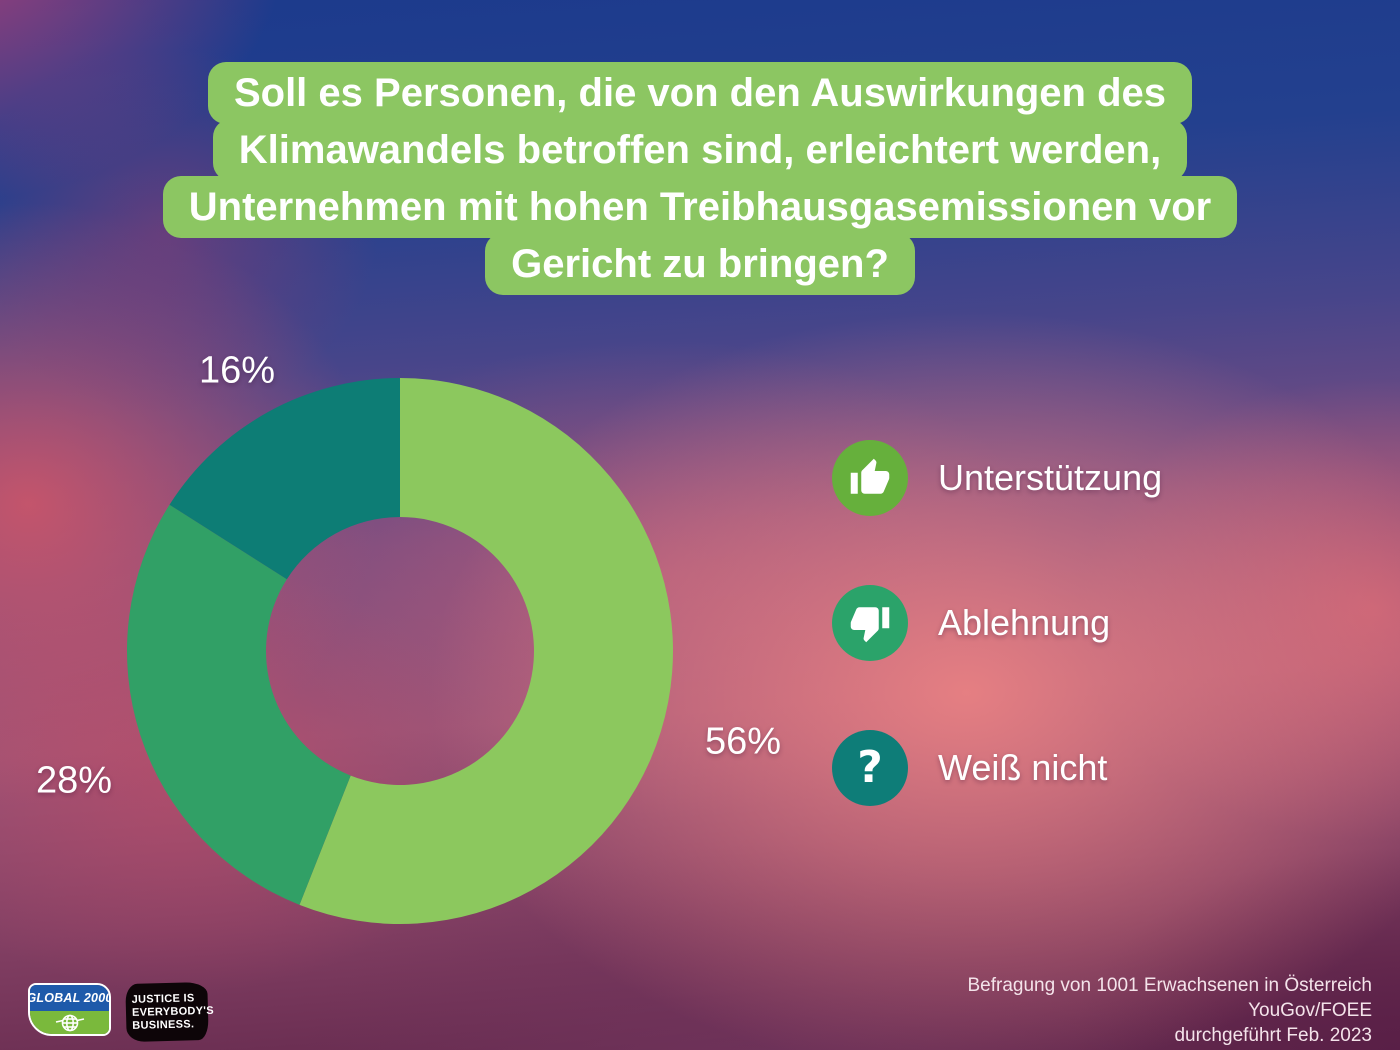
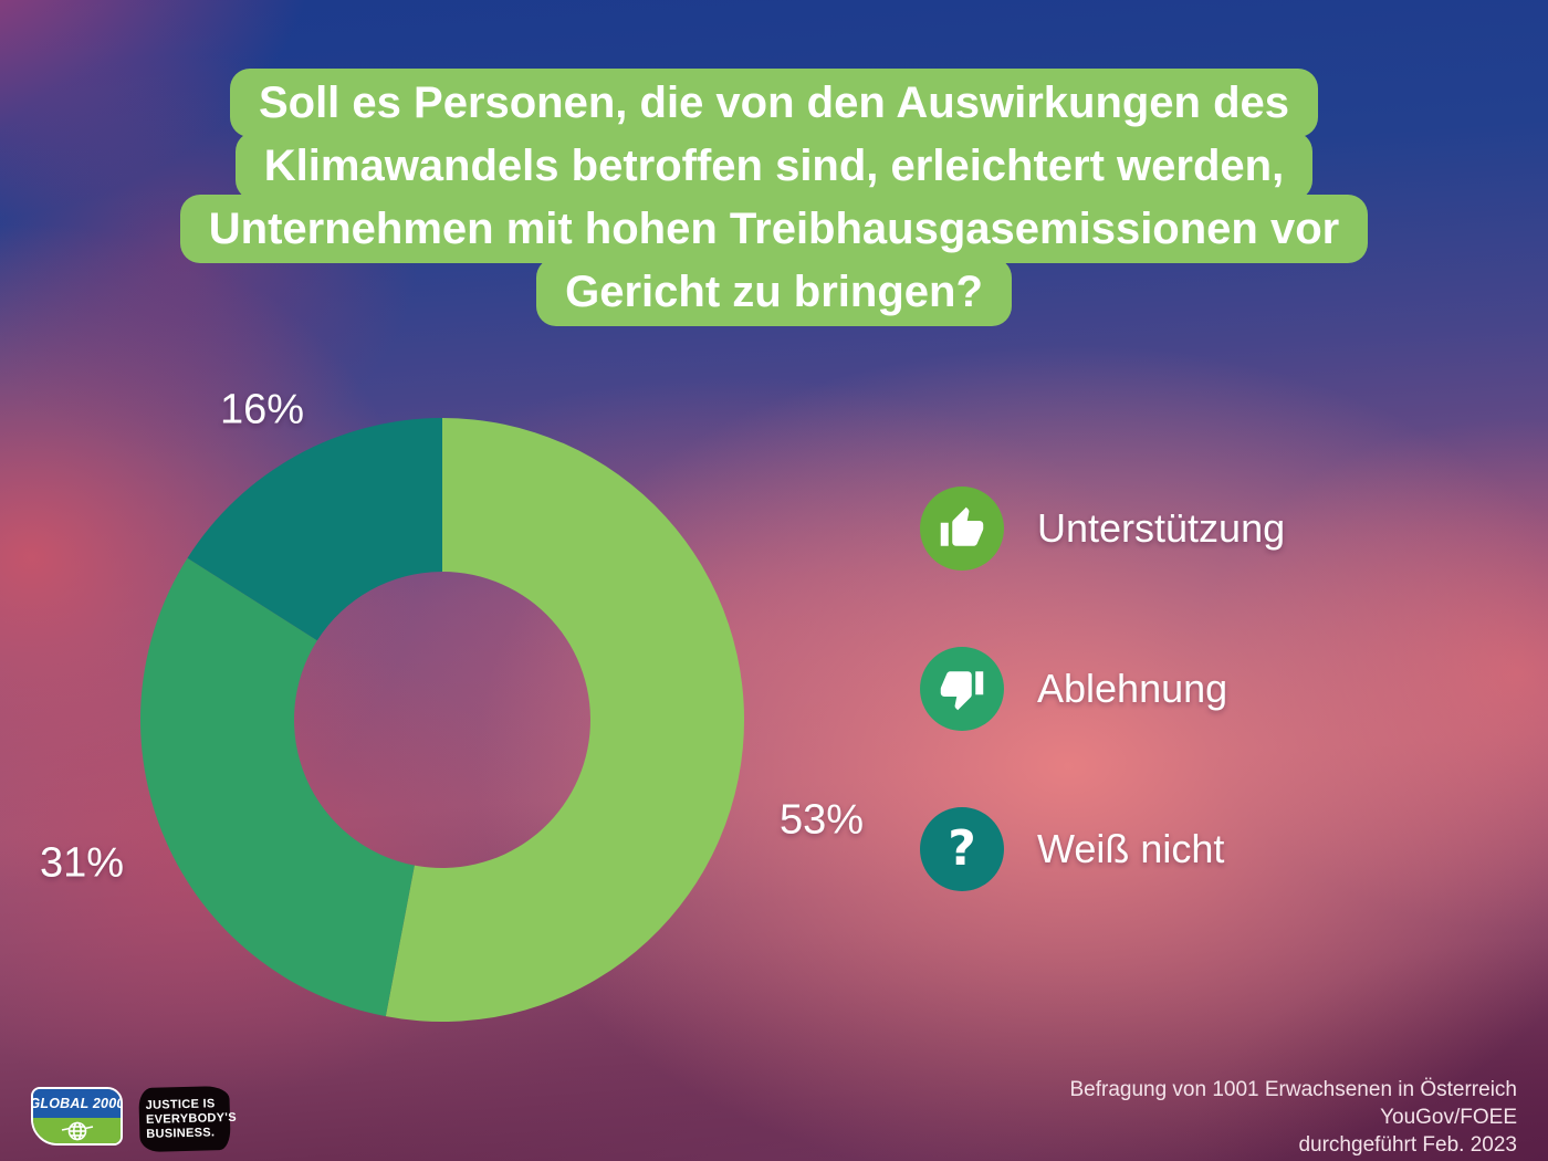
Unterstützung: 56% -> 53%
Ablehnung: 28% -> 31%
